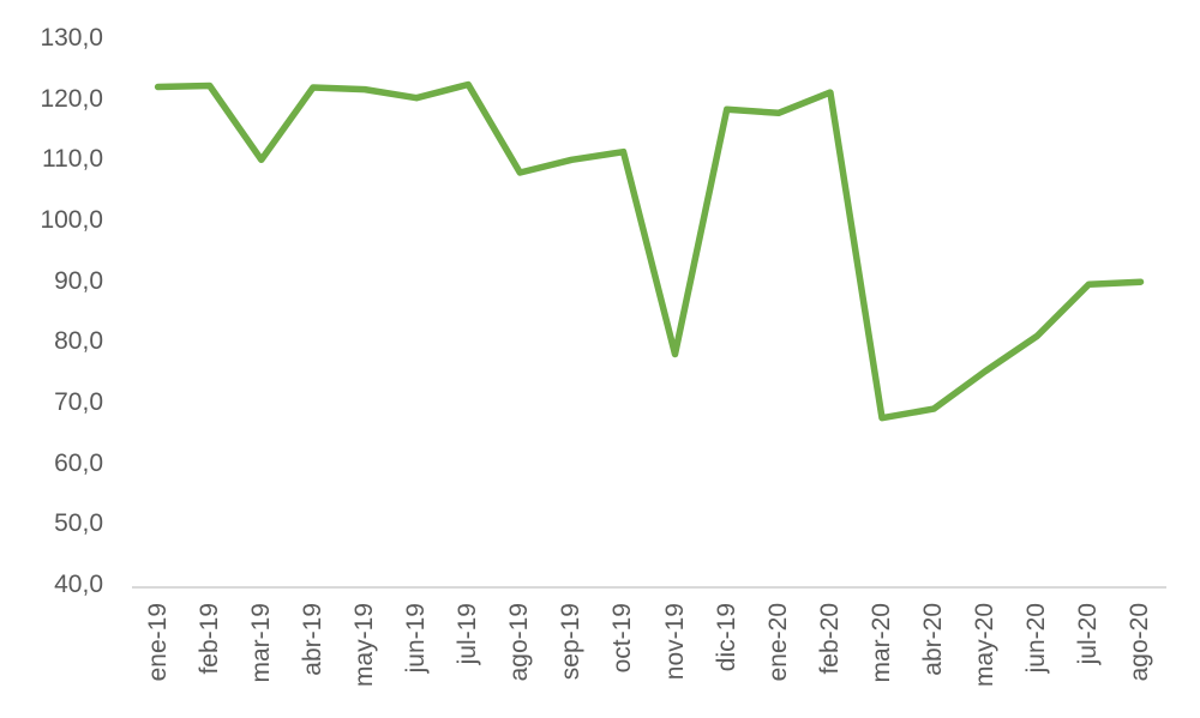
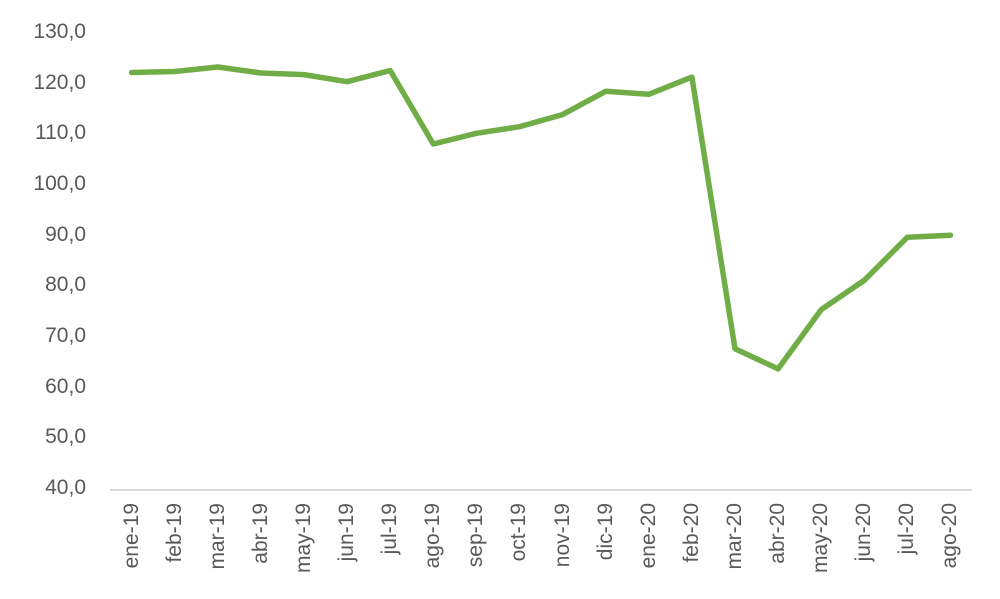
mar-19: 110 -> 123
nov-19: 78 -> 114
abr-20: 69 -> 64
